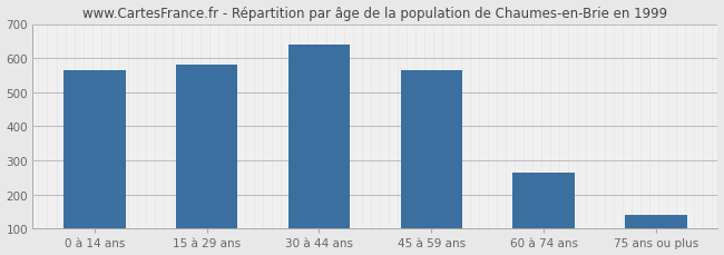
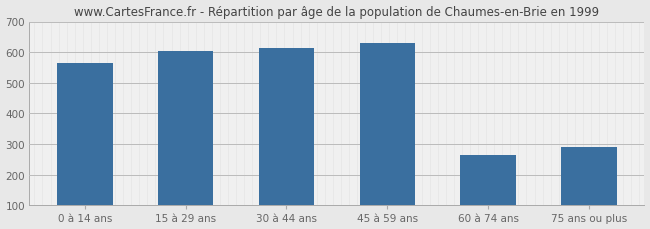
15 à 29 ans: 580 -> 605
30 à 44 ans: 640 -> 615
45 à 59 ans: 565 -> 630
75 ans ou plus: 138 -> 290
